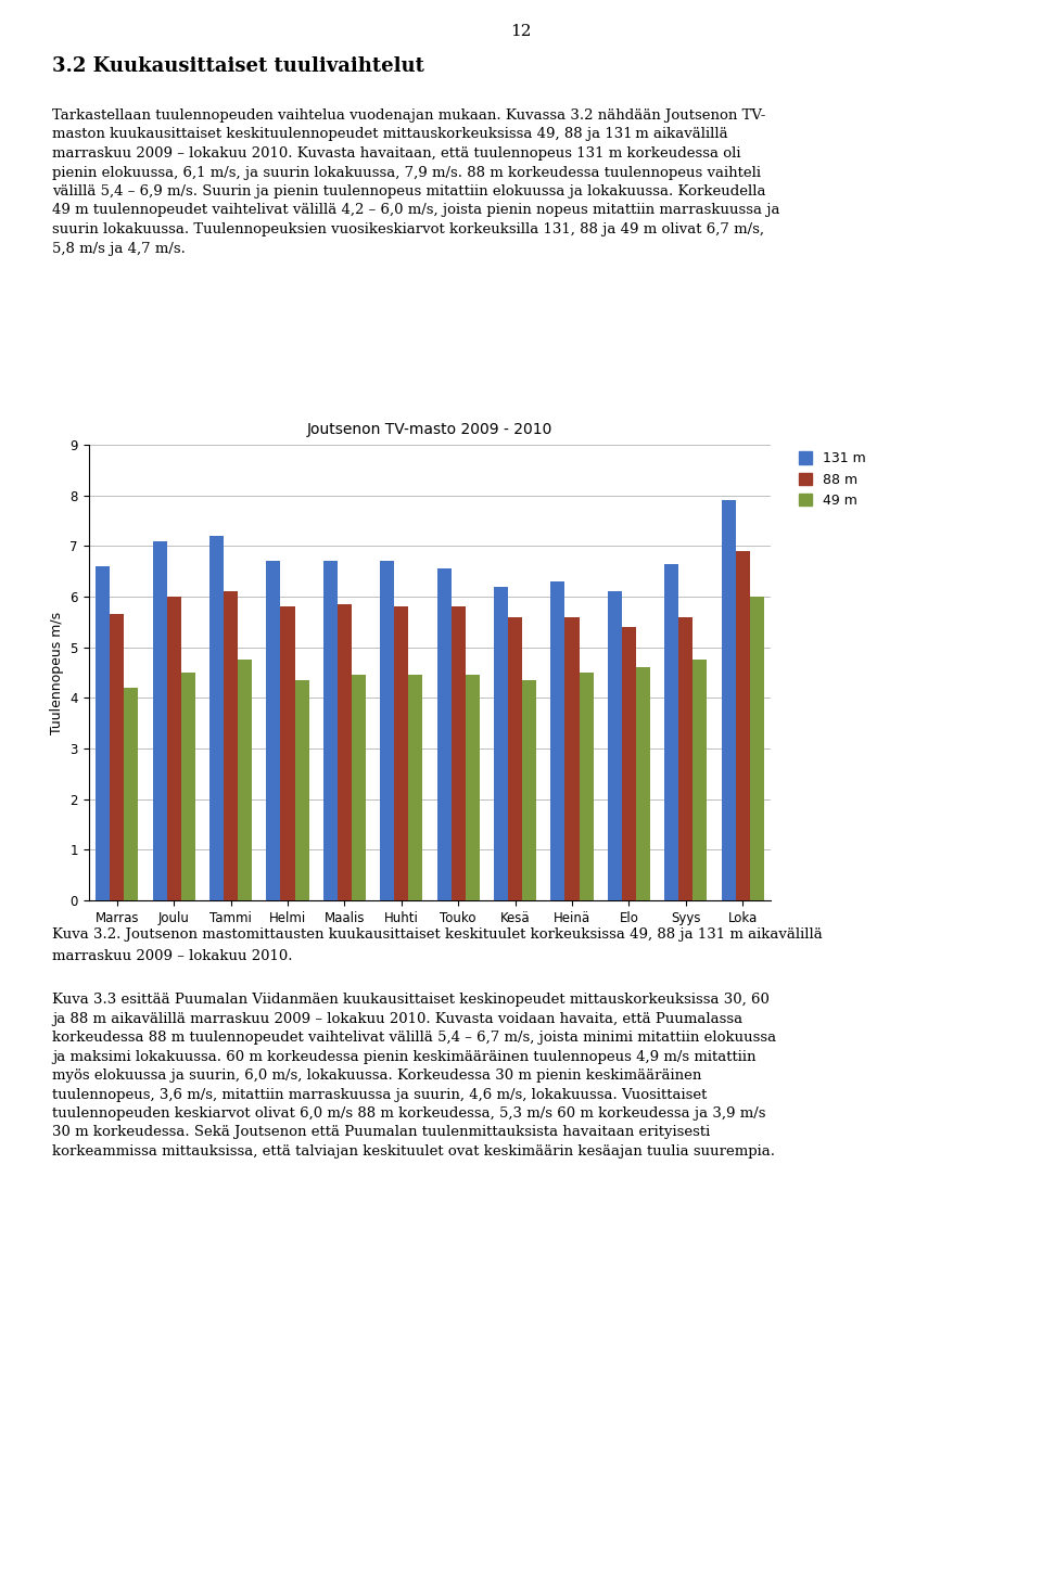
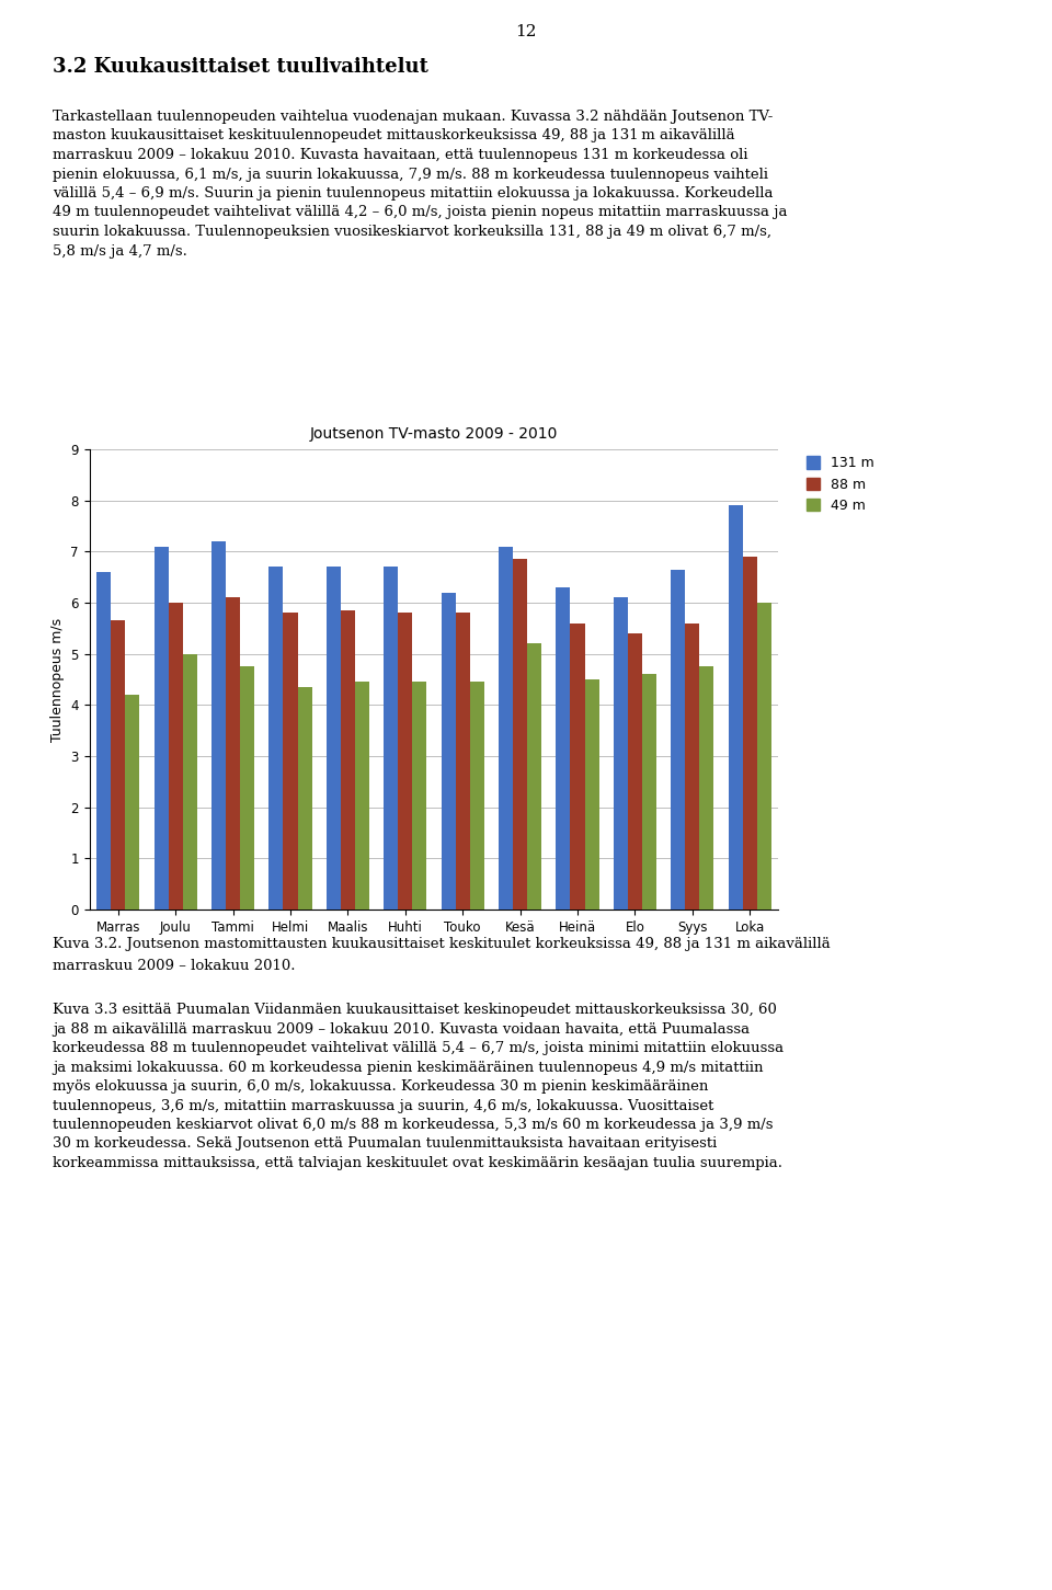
49 m/Joulu: 4.50 -> 5.00
131 m/Touko: 6.55 -> 6.20
131 m/Kesä: 6.20 -> 7.10
88 m/Kesä: 5.60 -> 6.85
49 m/Kesä: 4.35 -> 5.20
